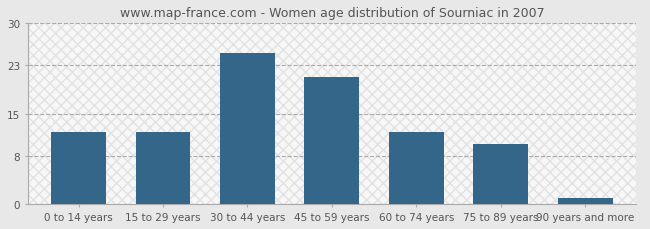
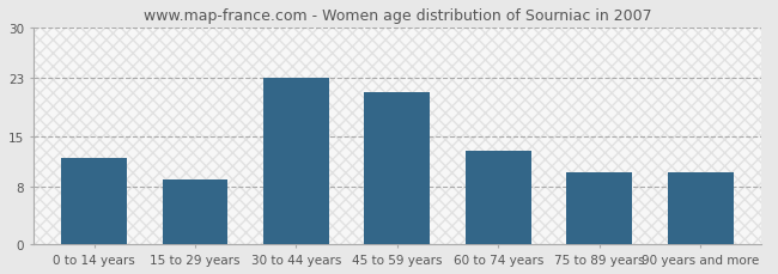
15 to 29 years: 12 -> 9
30 to 44 years: 25 -> 23
60 to 74 years: 12 -> 13
90 years and more: 1 -> 10
